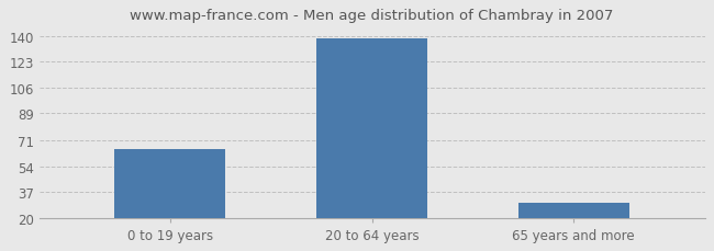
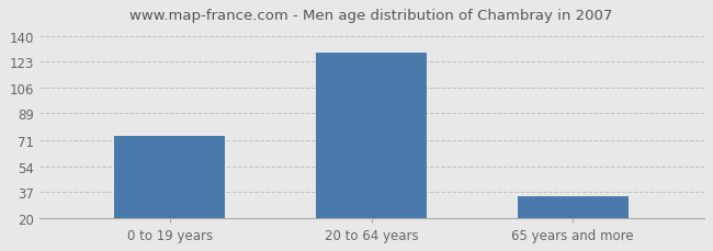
0 to 19 years: 65 -> 74
20 to 64 years: 138 -> 129
65 years and more: 30 -> 34
